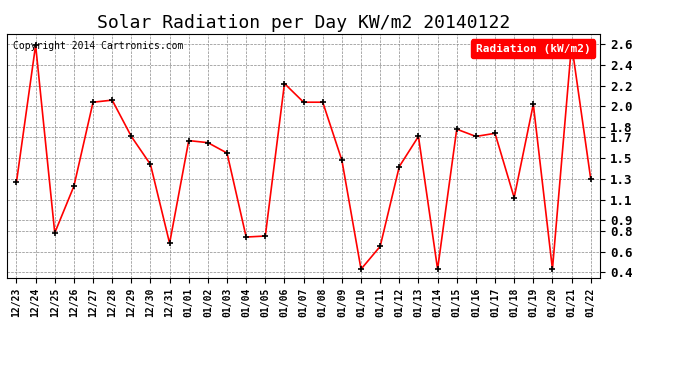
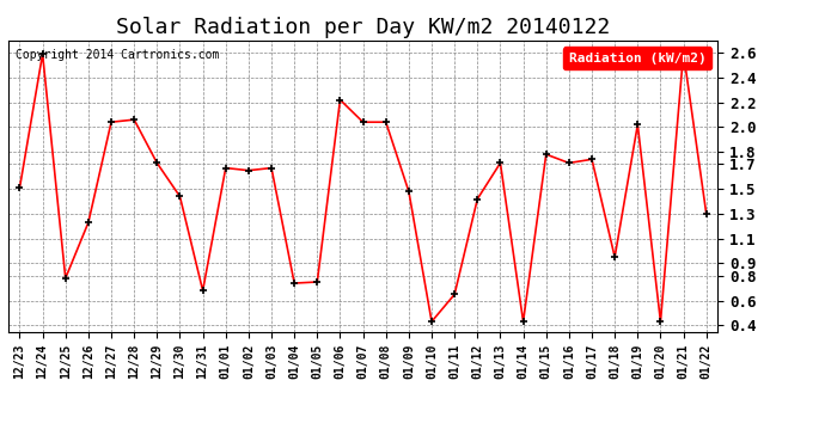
12/23: 1.27 -> 1.51
01/03: 1.55 -> 1.67
01/18: 1.12 -> 0.95
